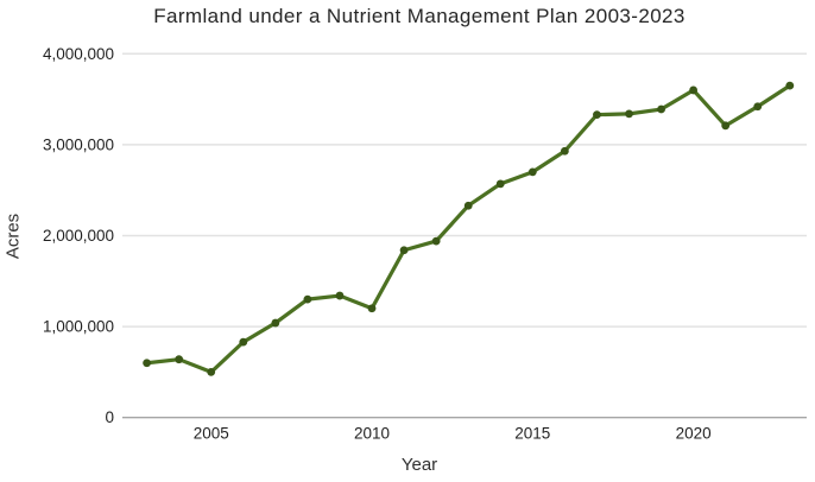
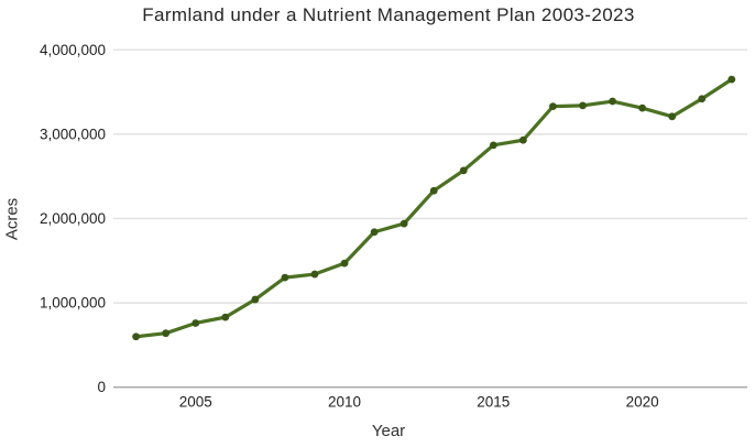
2005: 500000 -> 800000
2010: 1200000 -> 1500000
2015: 2700000 -> 2900000
2020: 3600000 -> 3300000
